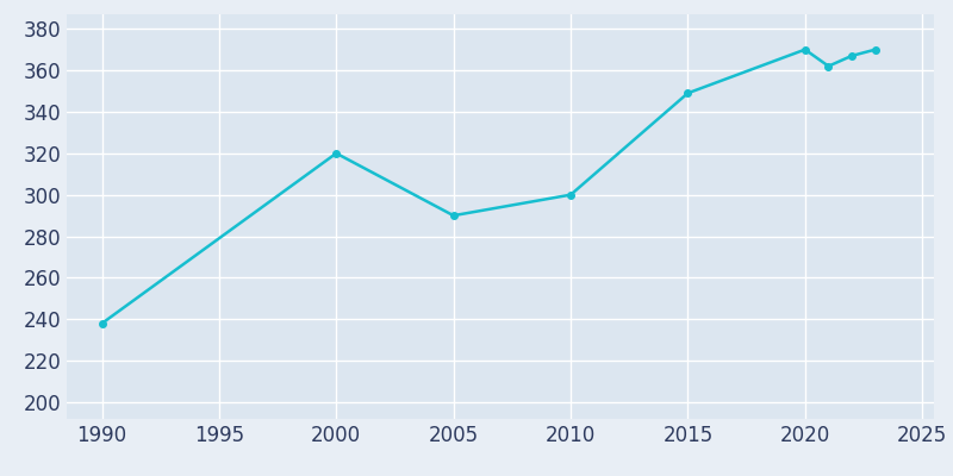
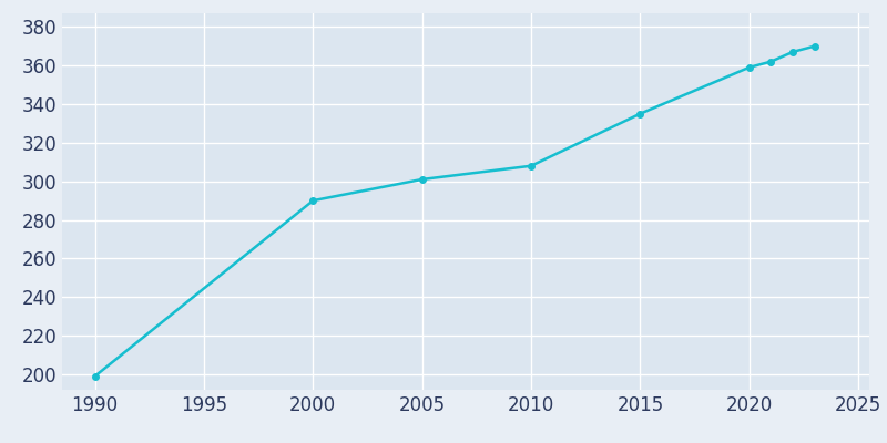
1990: 238 -> 199
2000: 320 -> 290
2005: 290 -> 301
2010: 300 -> 308
2015: 349 -> 335
2020: 370 -> 359
